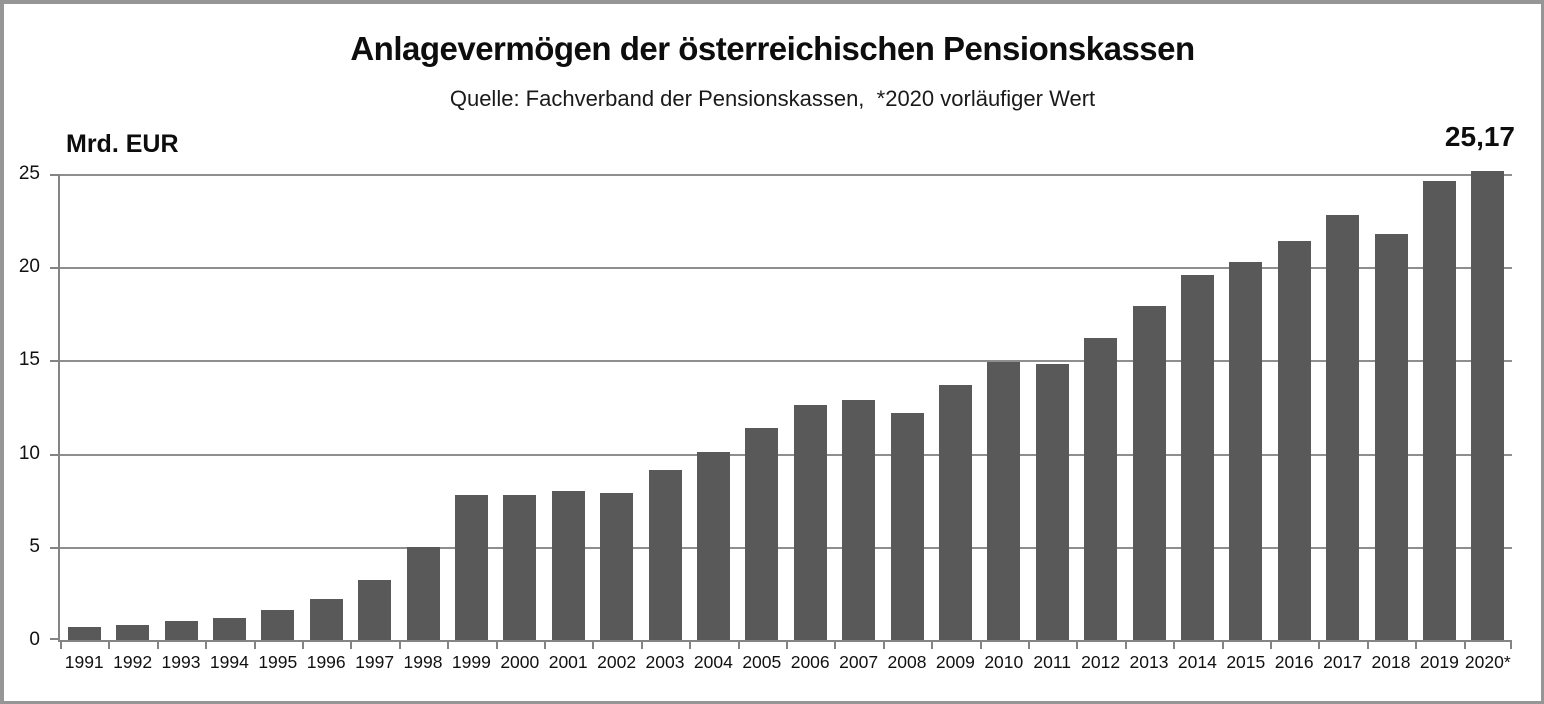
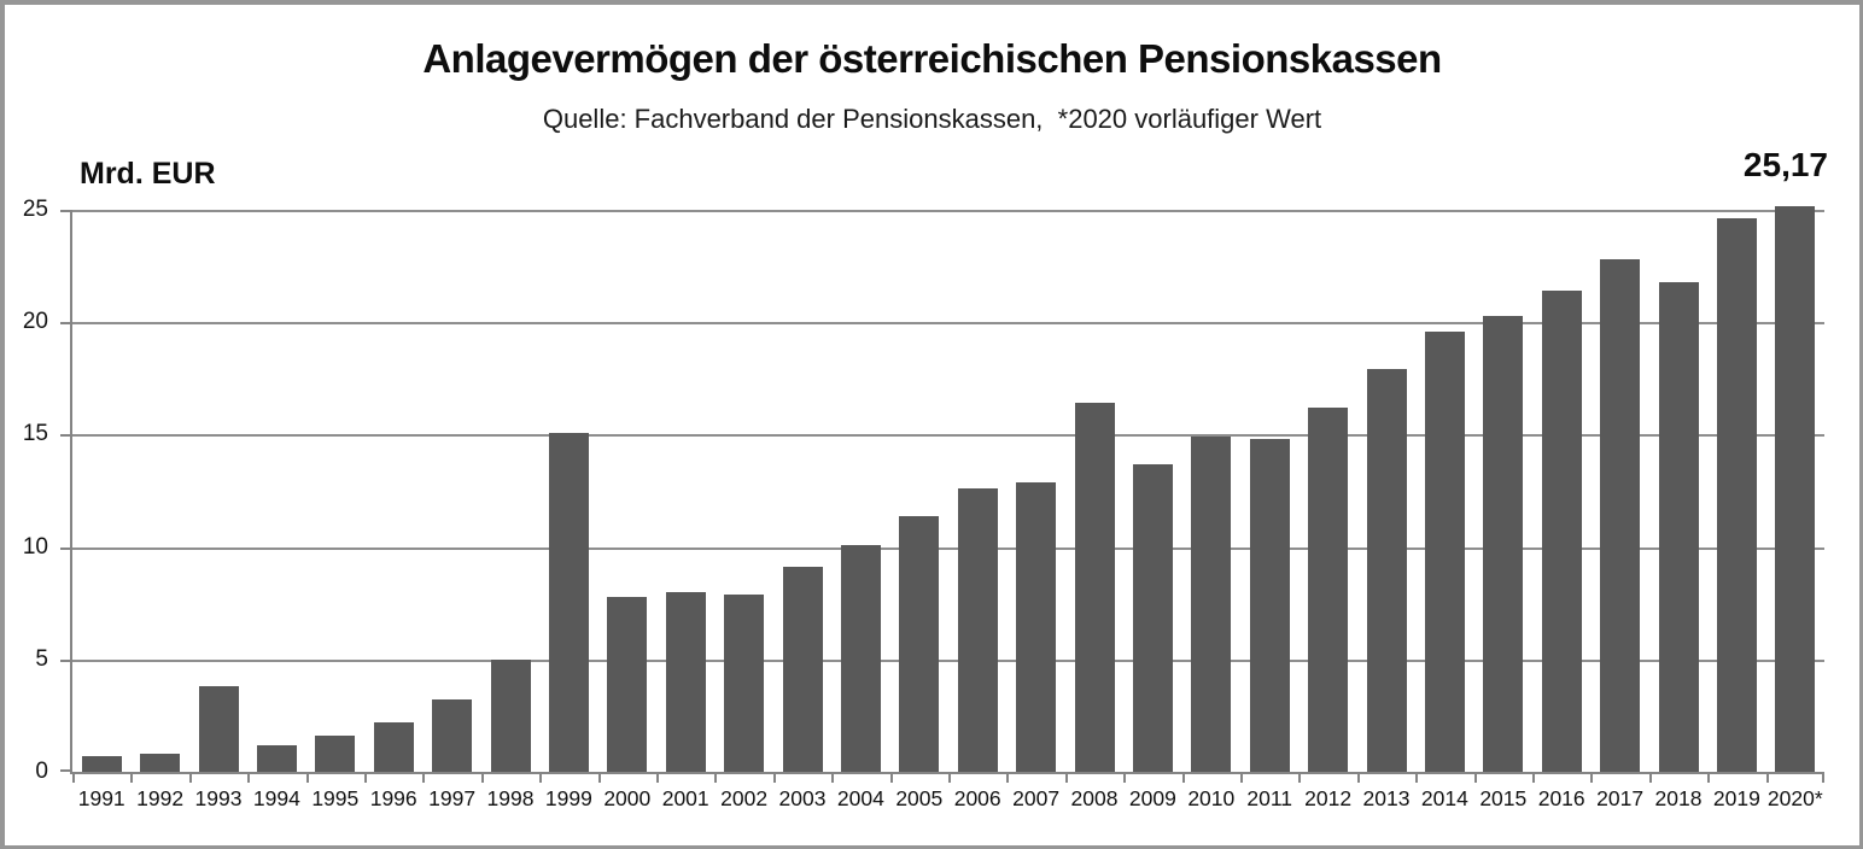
1993: 1.0 -> 3.8
1999: 7.8 -> 15.1
2008: 12.2 -> 16.4
